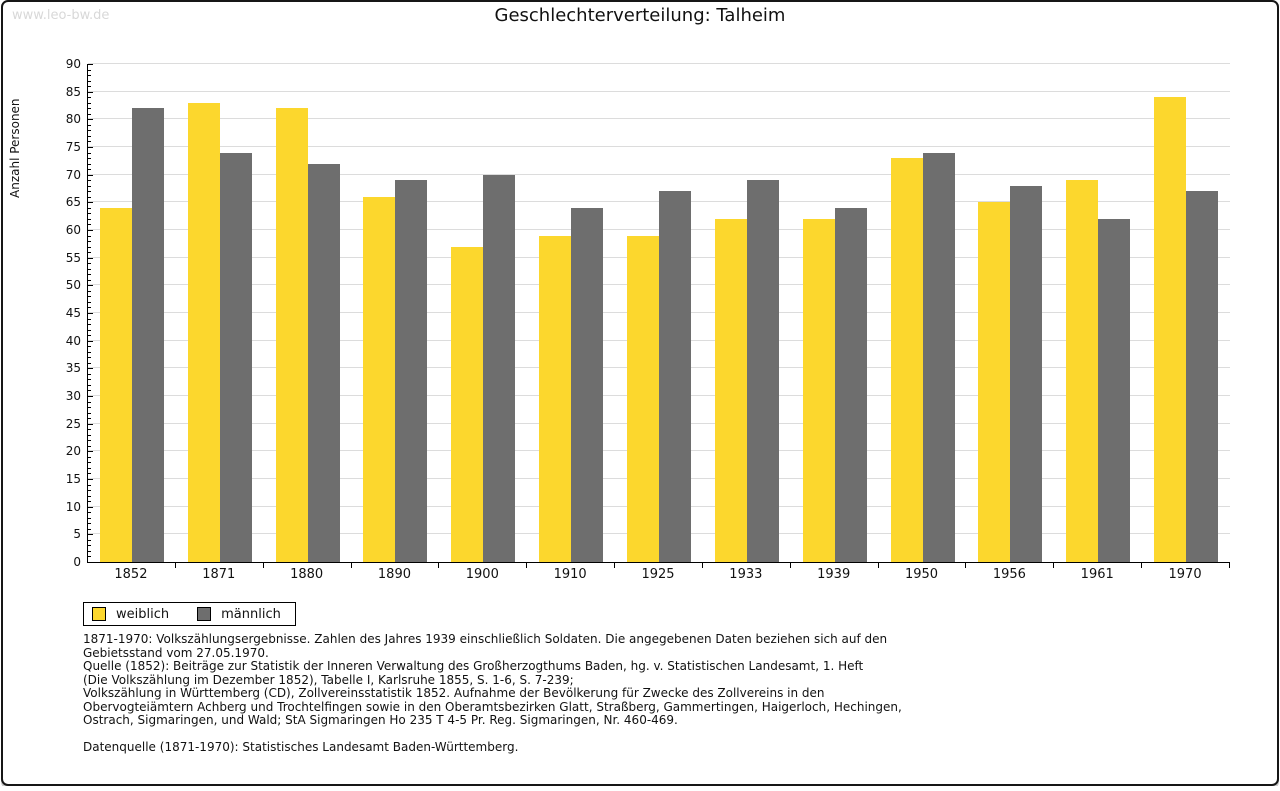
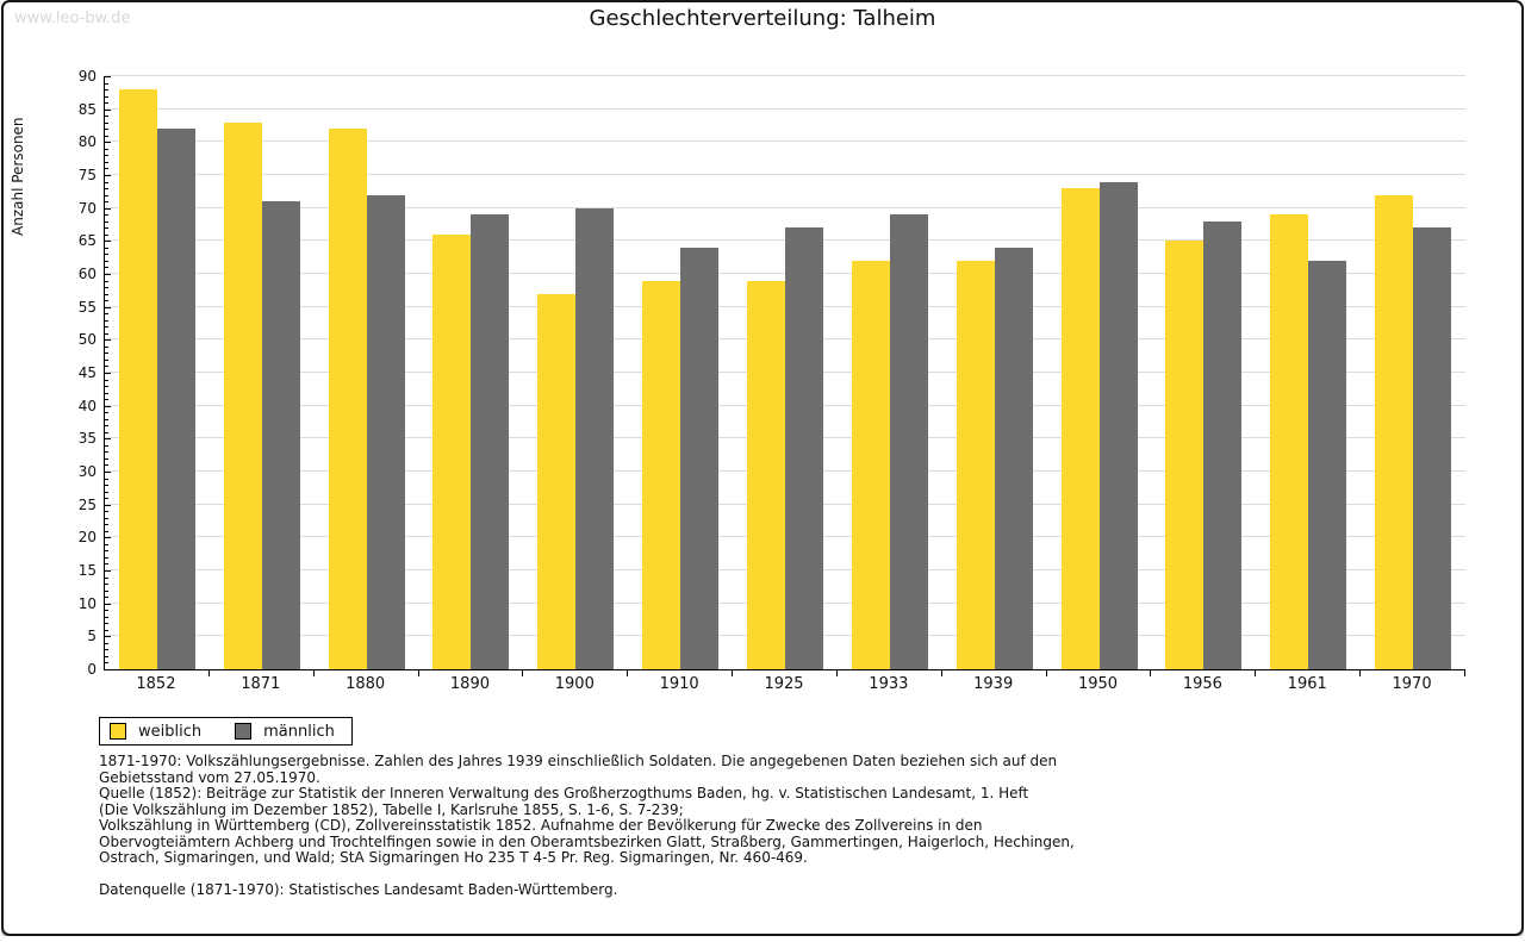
weiblich/1852: 64 -> 88
männlich/1871: 74 -> 71
weiblich/1970: 84 -> 72
